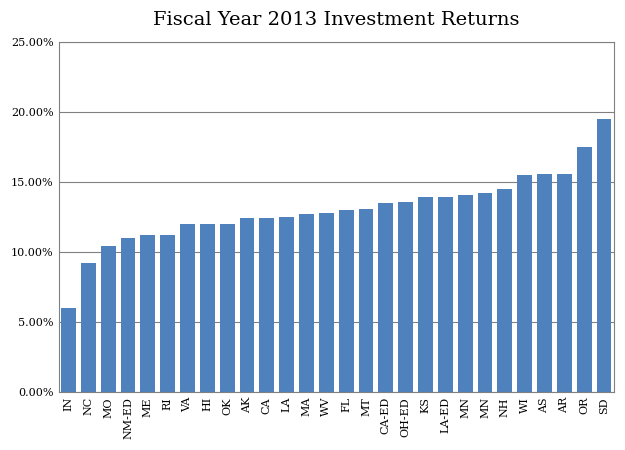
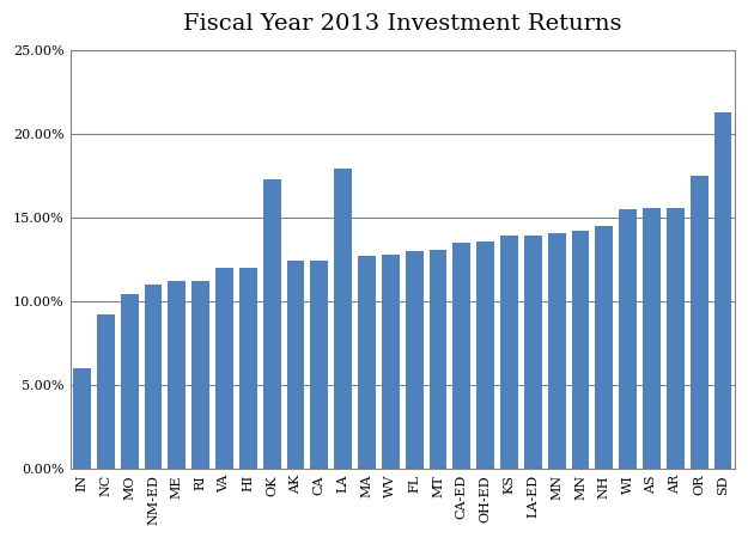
OK: 12.0% -> 17.3%
LA: 12.5% -> 17.9%
SD: 19.5% -> 21.3%
